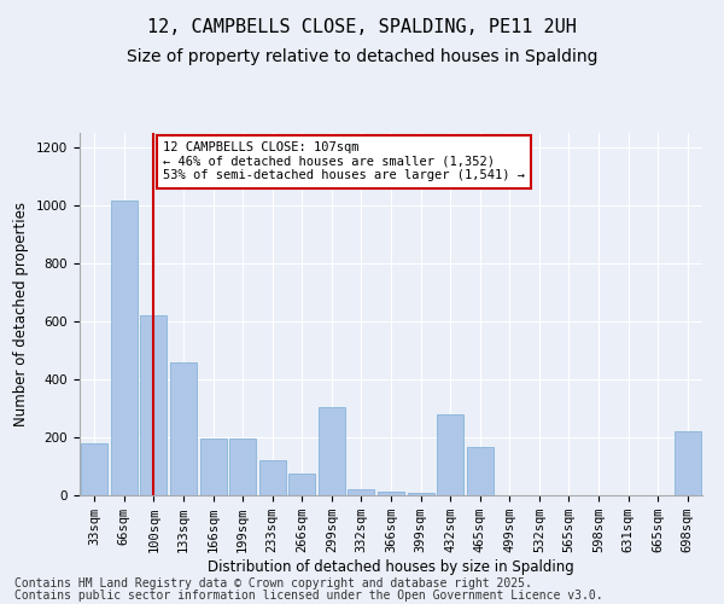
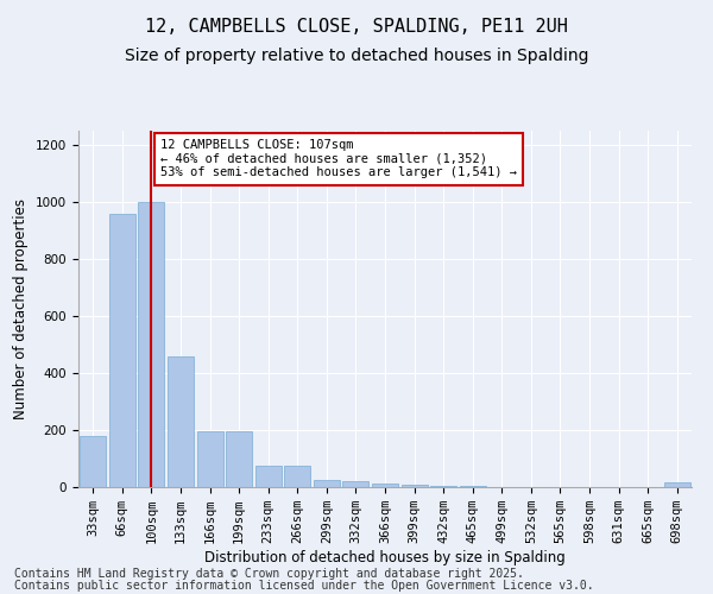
66sqm: 1015 -> 960
100sqm: 620 -> 1000
233sqm: 120 -> 75
299sqm: 305 -> 25
432sqm: 280 -> 5
465sqm: 165 -> 5
698sqm: 220 -> 18
